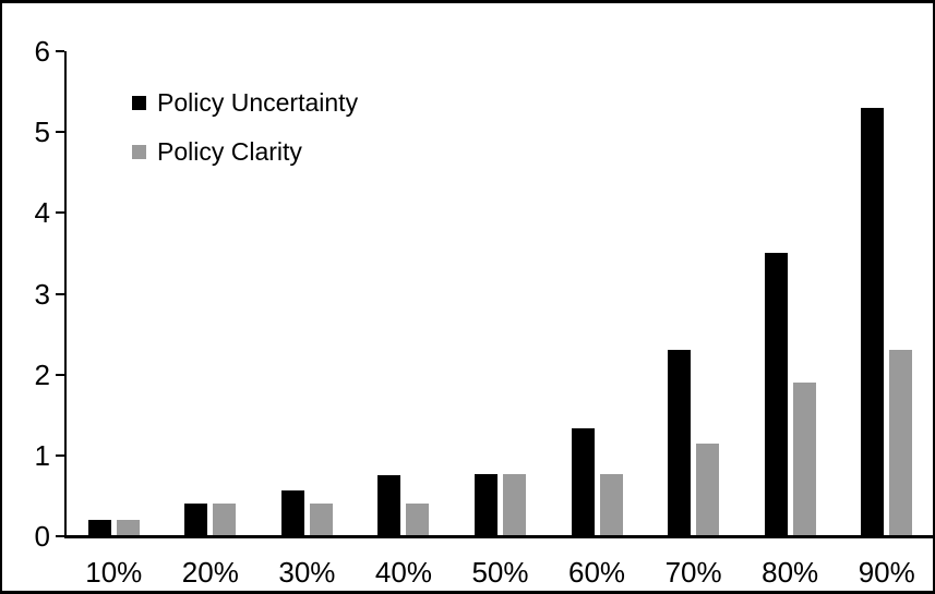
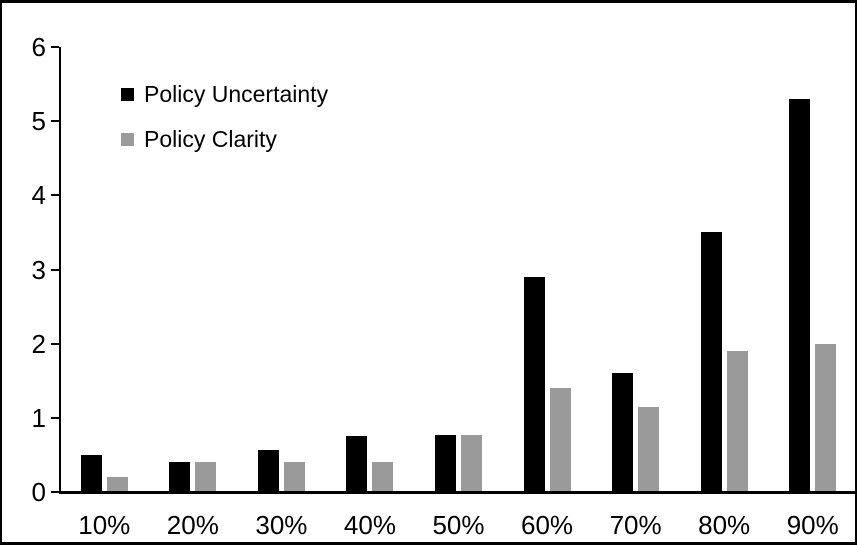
Policy Uncertainty/10%: 0.2 -> 0.5
Policy Uncertainty/60%: 1.3 -> 2.9
Policy Clarity/60%: 0.8 -> 1.4
Policy Uncertainty/70%: 2.3 -> 1.6
Policy Clarity/90%: 2.3 -> 2.0
